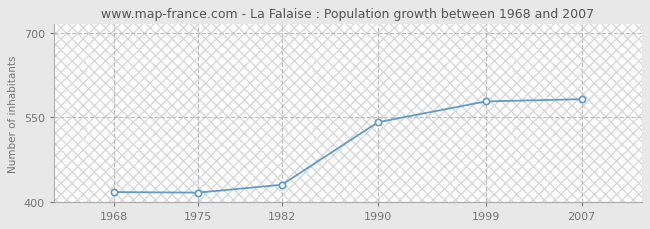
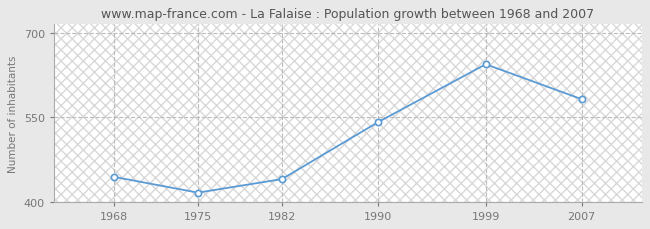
1968: 417 -> 444
1982: 430 -> 440
1999: 578 -> 644
